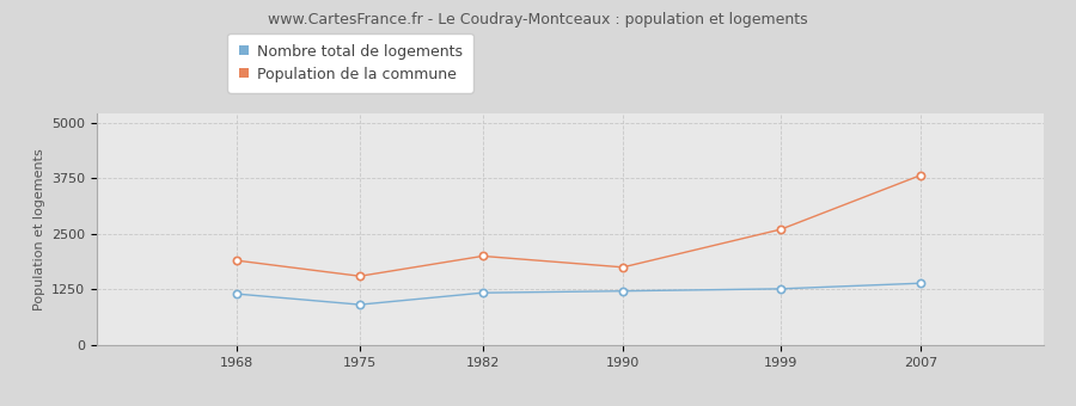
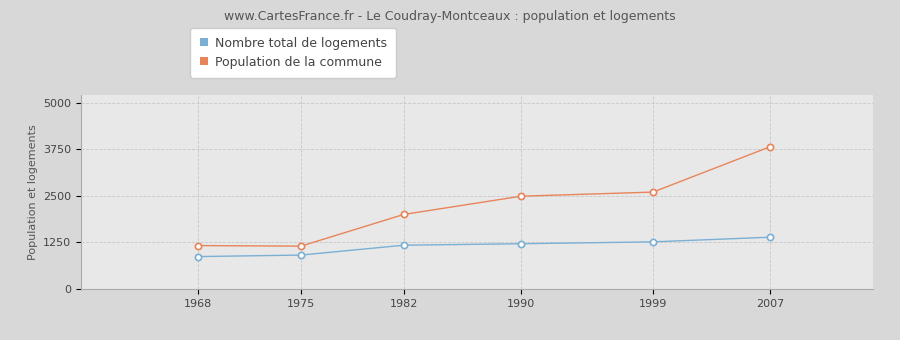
Nombre total de logements/1968: 1150 -> 870
Population de la commune/1968: 1900 -> 1160
Population de la commune/1975: 1550 -> 1150
Population de la commune/1990: 1750 -> 2490
